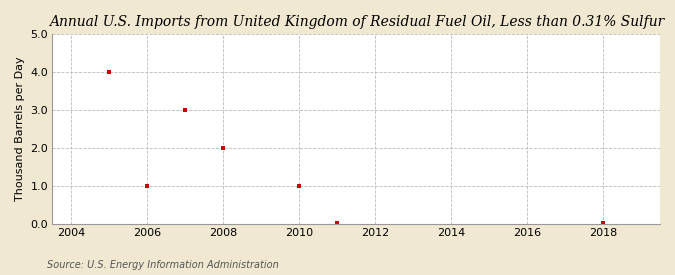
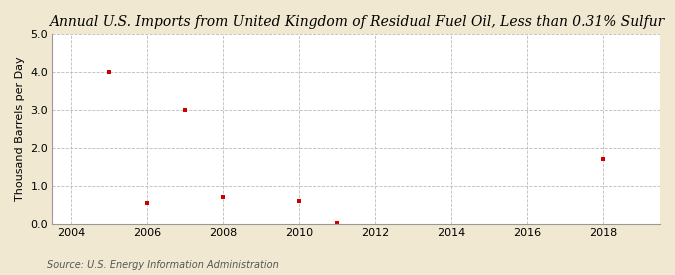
2006: 1.00 -> 0.55
2008: 2.00 -> 0.70
2010: 1.00 -> 0.60
2018: 0.02 -> 1.70
